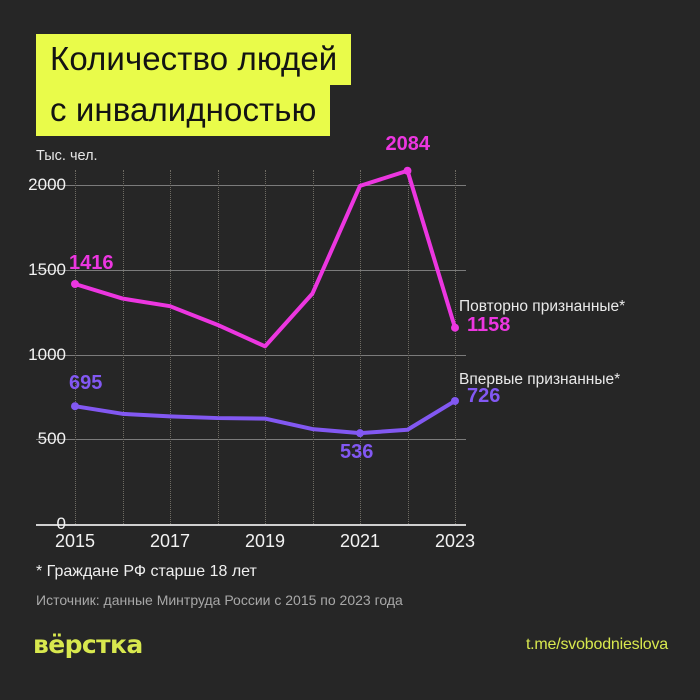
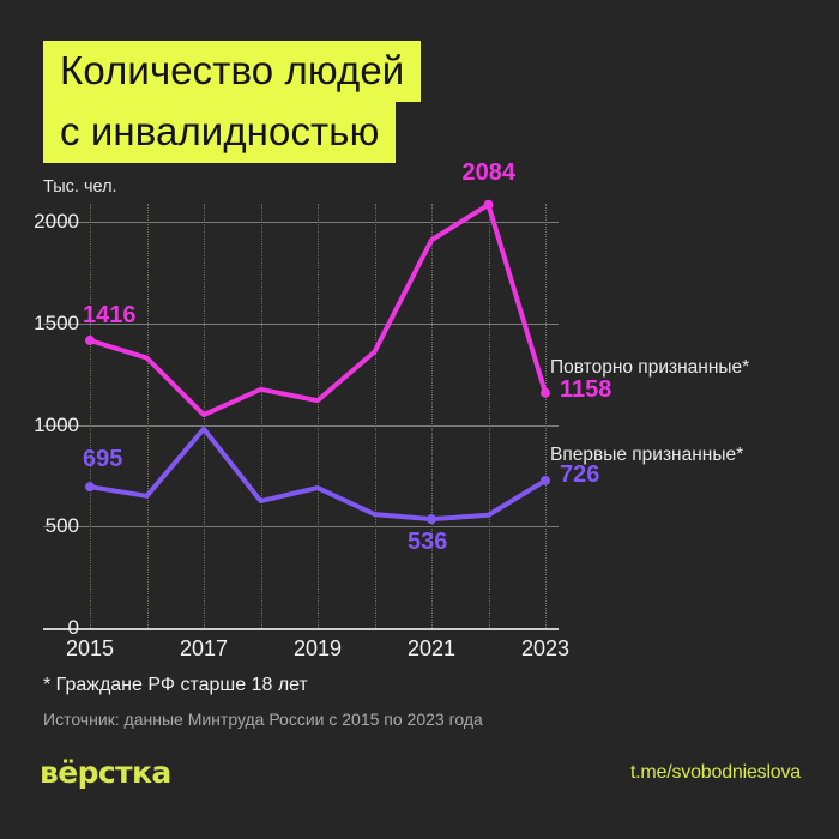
Повторно признанные*/2017: 1280 -> 1050
Впервые признанные*/2017: 640 -> 980
Повторно признанные*/2019: 1050 -> 1120
Впервые признанные*/2019: 620 -> 690
Повторно признанные*/2021: 2000 -> 1910
